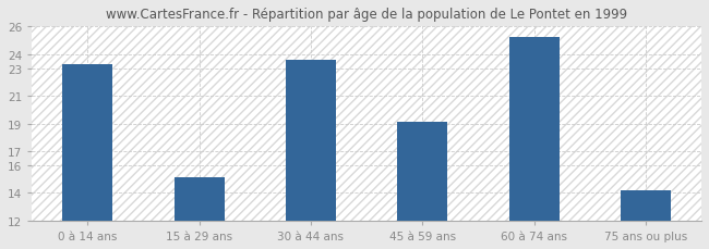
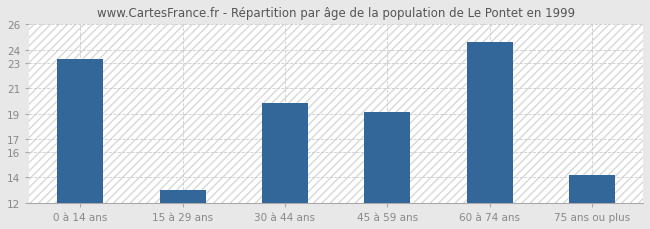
15 à 29 ans: 15.1 -> 13.0
30 à 44 ans: 23.6 -> 19.8
60 à 74 ans: 25.2 -> 24.6
